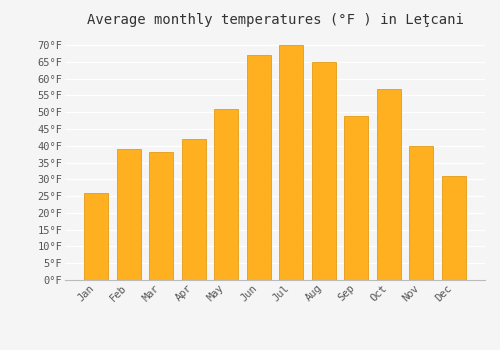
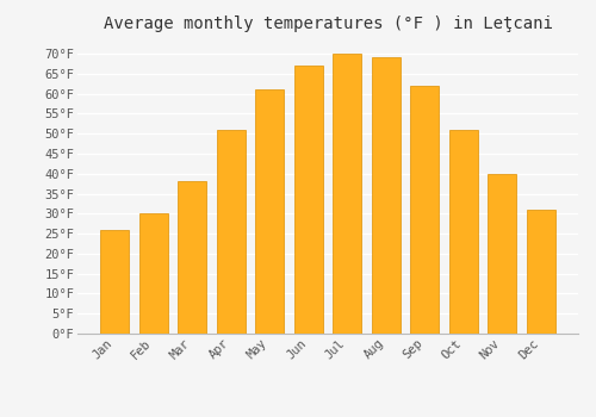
Feb: 39°F -> 30°F
Apr: 42°F -> 51°F
May: 51°F -> 61°F
Aug: 65°F -> 69°F
Sep: 49°F -> 62°F
Oct: 57°F -> 51°F
